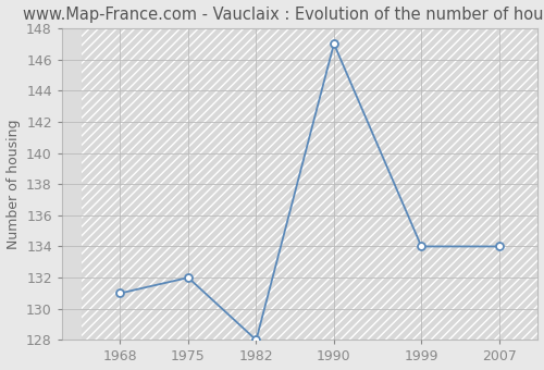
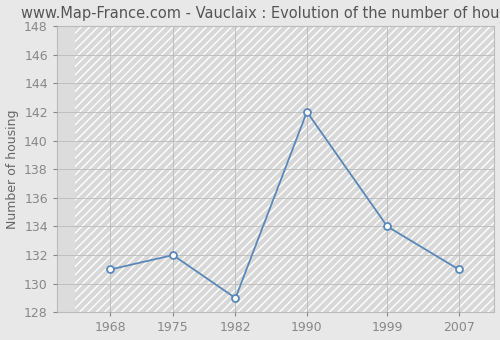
1982: 128 -> 129
1990: 147 -> 142
2007: 134 -> 131
